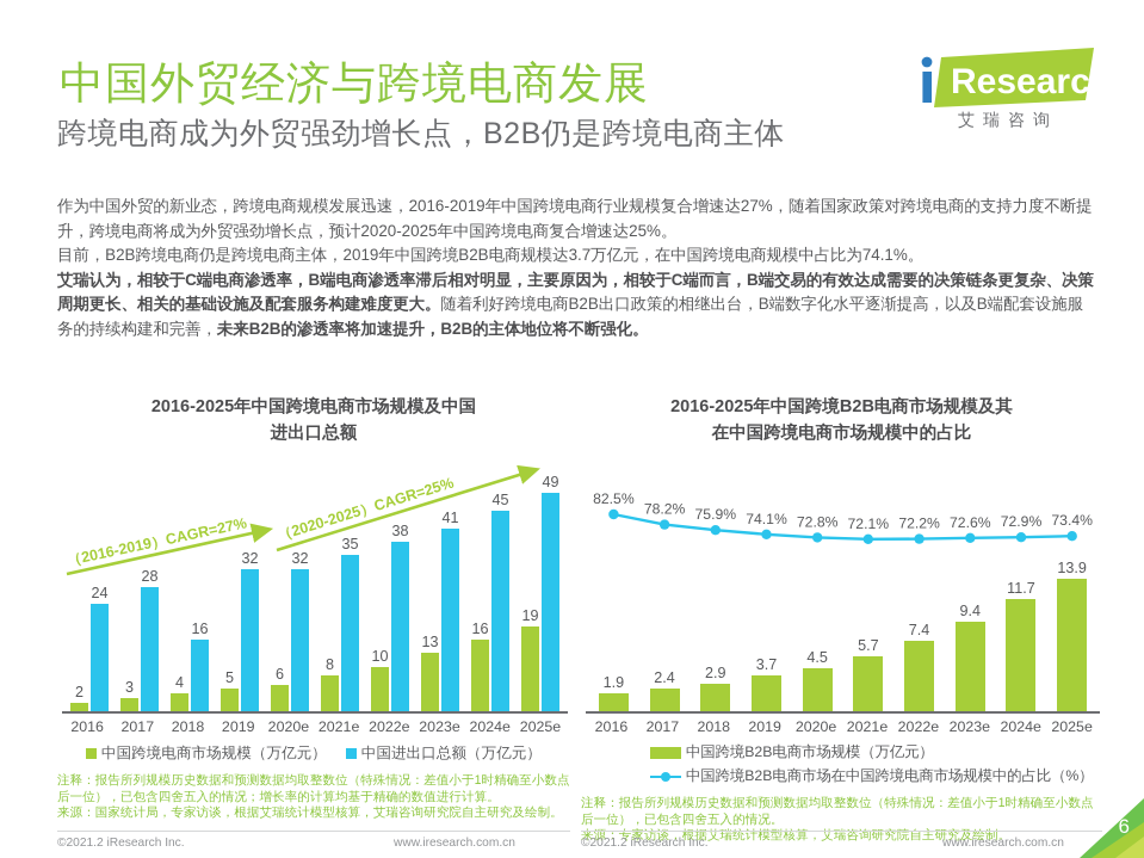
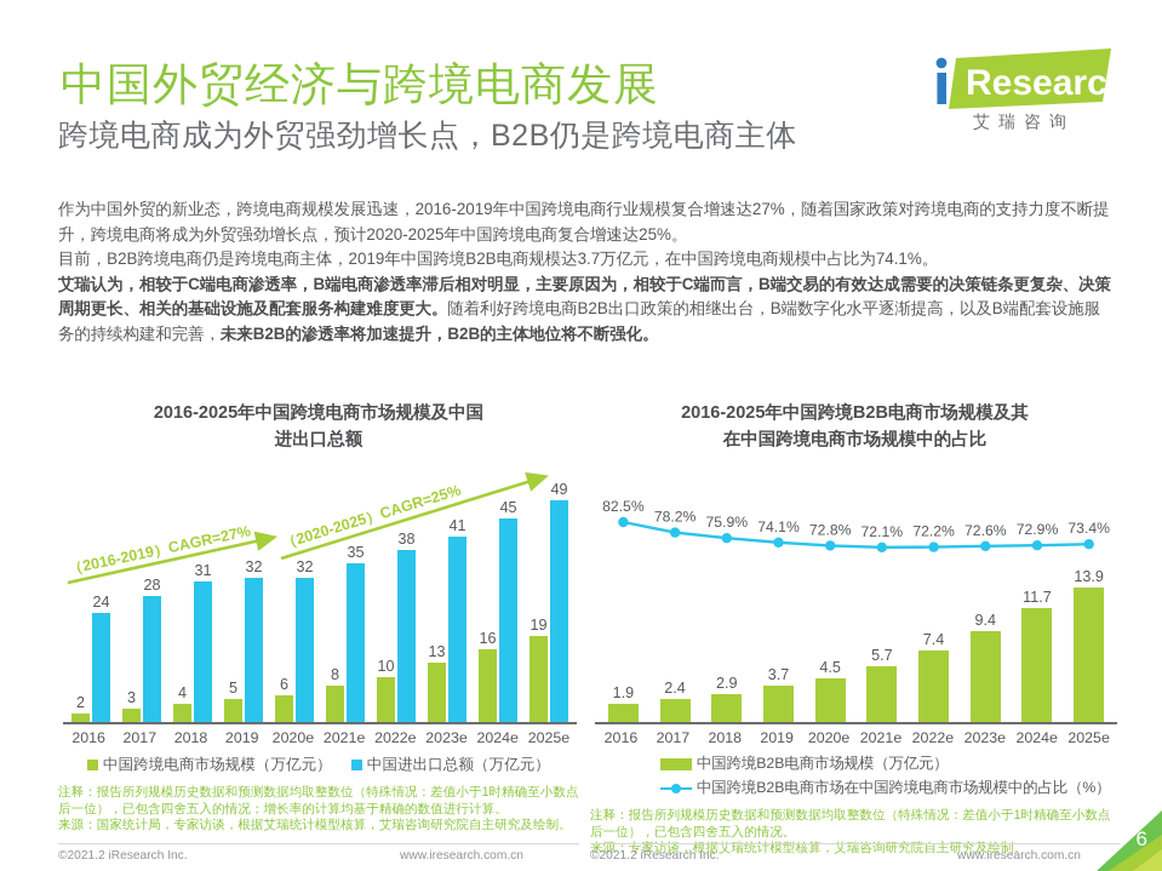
2016-2025年中国跨境电商市场规模及中国进出口总额/中国进出口总额（万亿元）/2018: 16 -> 31
